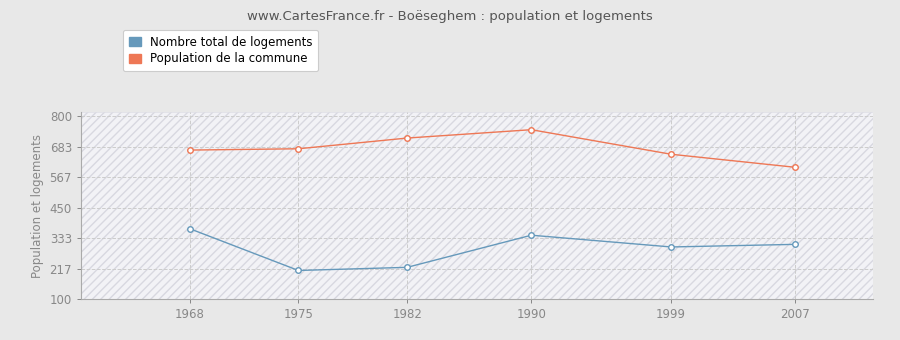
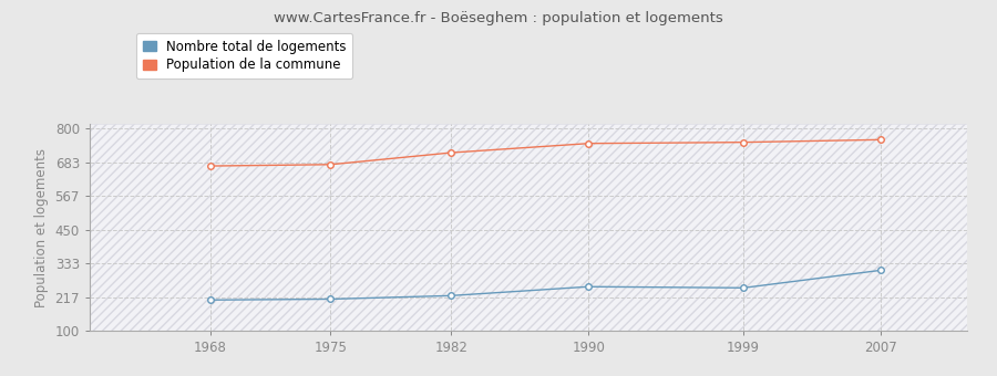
Nombre total de logements/1968: 370 -> 207
Nombre total de logements/1990: 345 -> 253
Nombre total de logements/1999: 300 -> 249
Population de la commune/1999: 655 -> 753
Population de la commune/2007: 605 -> 762
